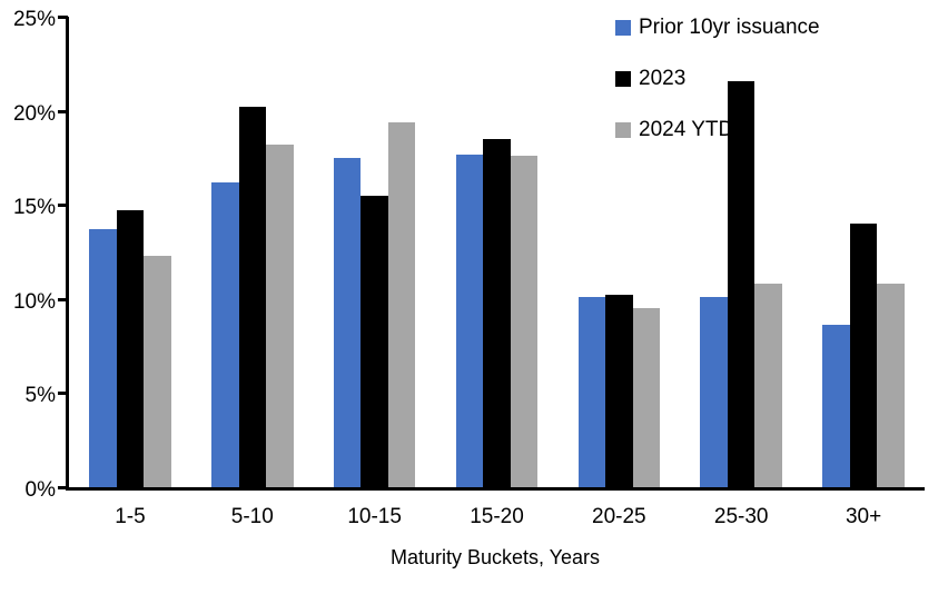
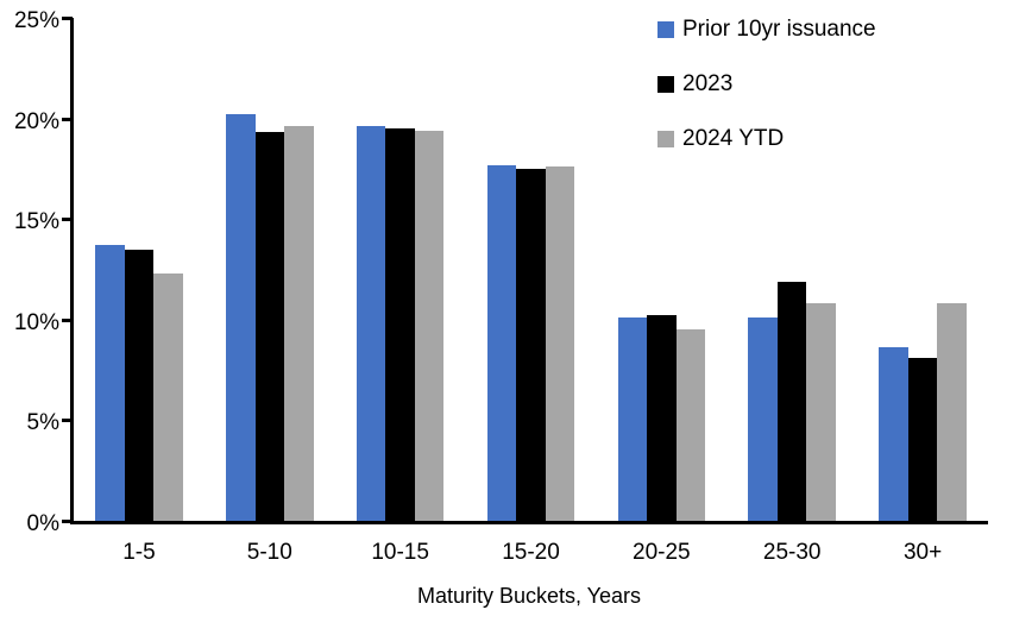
2023/1-5: 14.7% -> 13.5%
Prior 10yr issuance/5-10: 16.2% -> 20.2%
2023/5-10: 20.2% -> 19.3%
2024 YTD/5-10: 18.2% -> 19.6%
Prior 10yr issuance/10-15: 17.5% -> 19.6%
2023/10-15: 15.5% -> 19.5%
2023/15-20: 18.5% -> 17.5%
2023/25-30: 21.6% -> 11.9%
2023/30+: 14.0% -> 8.1%
